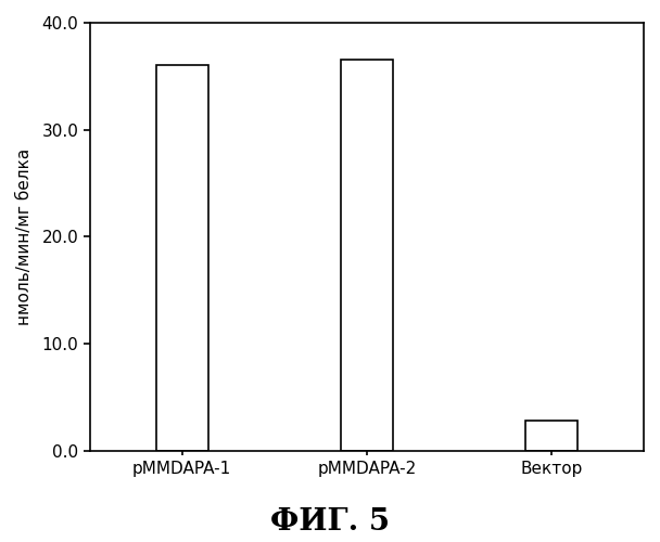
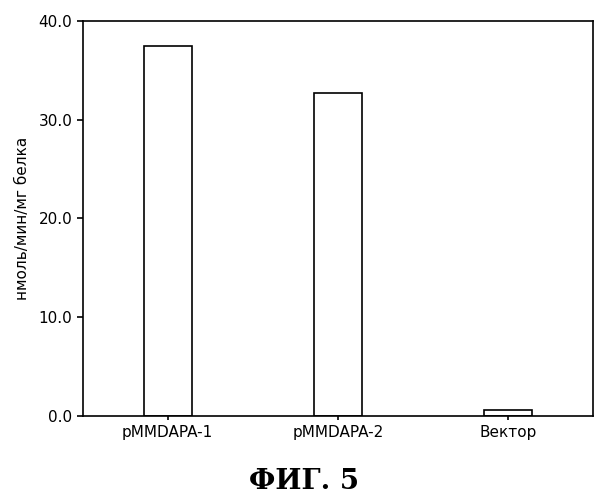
pMMDAPA-1: 36.0 -> 37.5
pMMDAPA-2: 36.6 -> 32.7
Вектор: 2.8 -> 0.6
